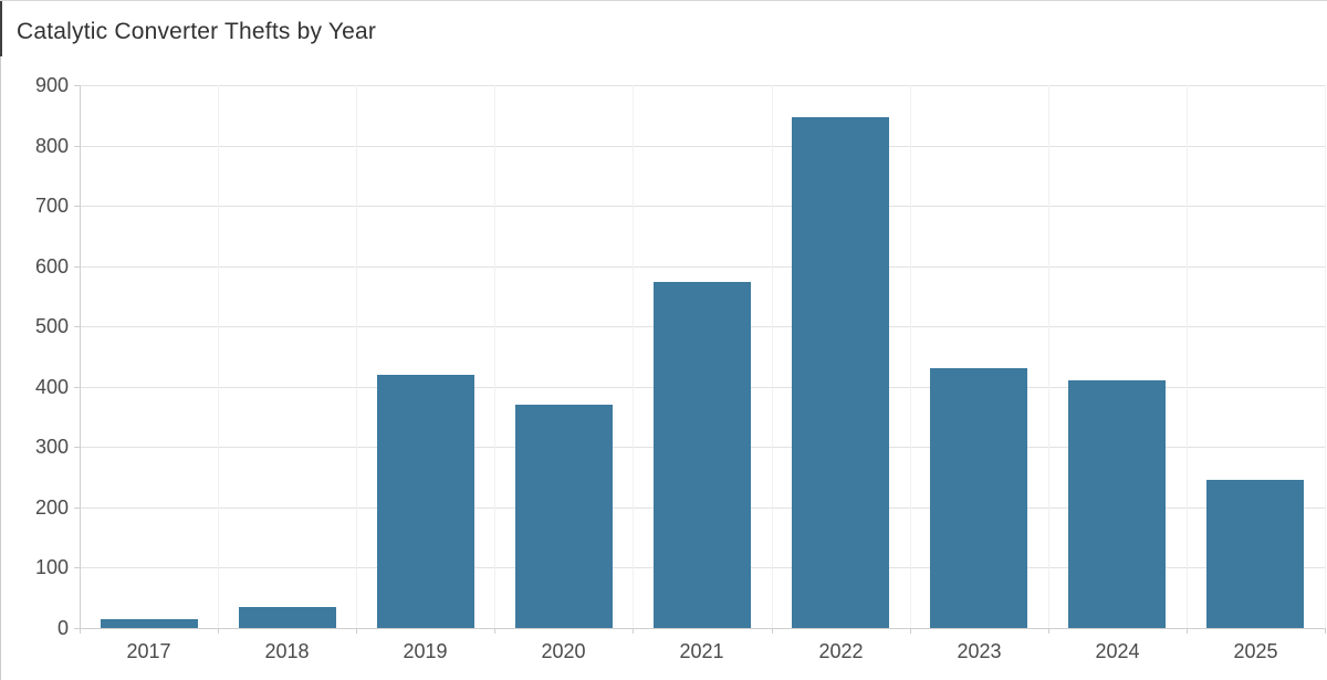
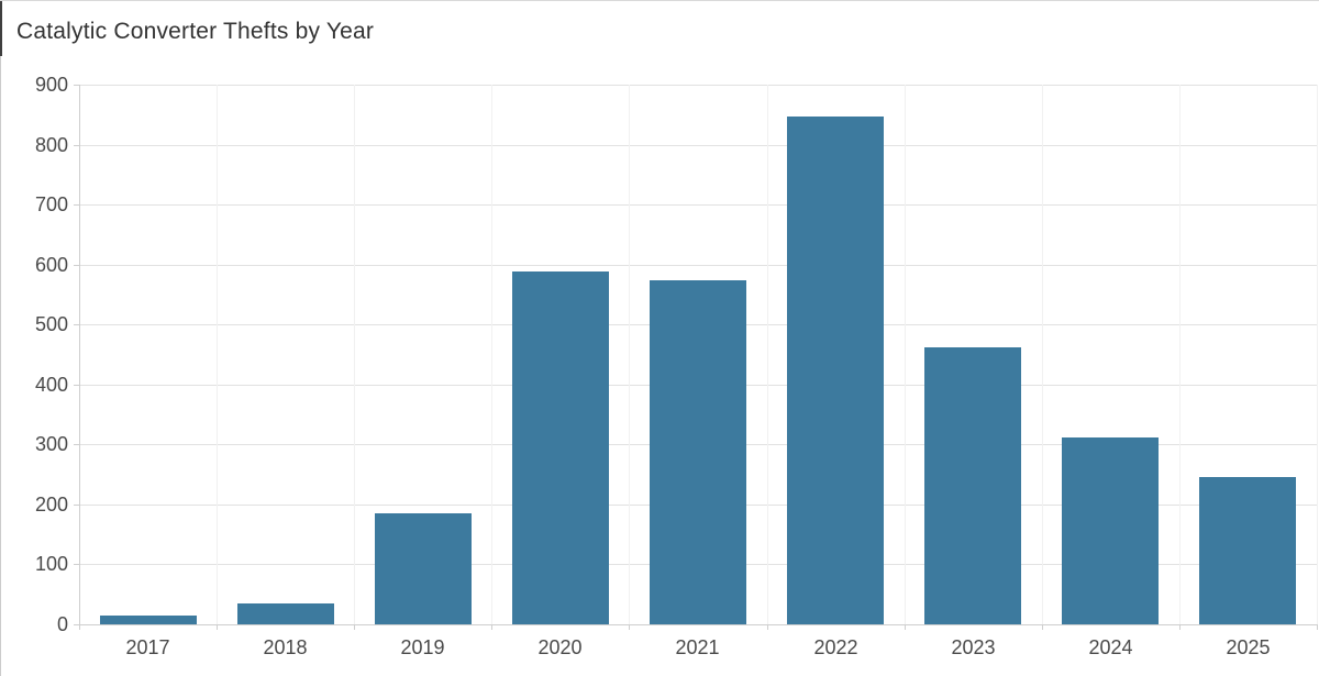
2019: 420 -> 190
2020: 370 -> 590
2023: 430 -> 460
2024: 410 -> 310
